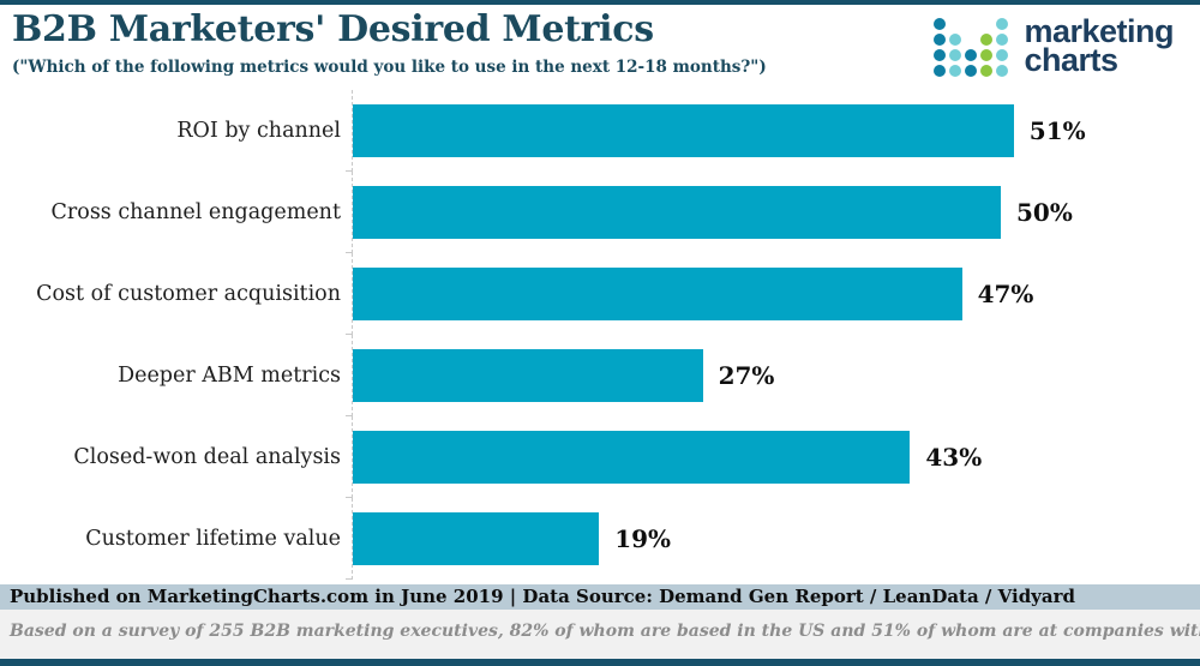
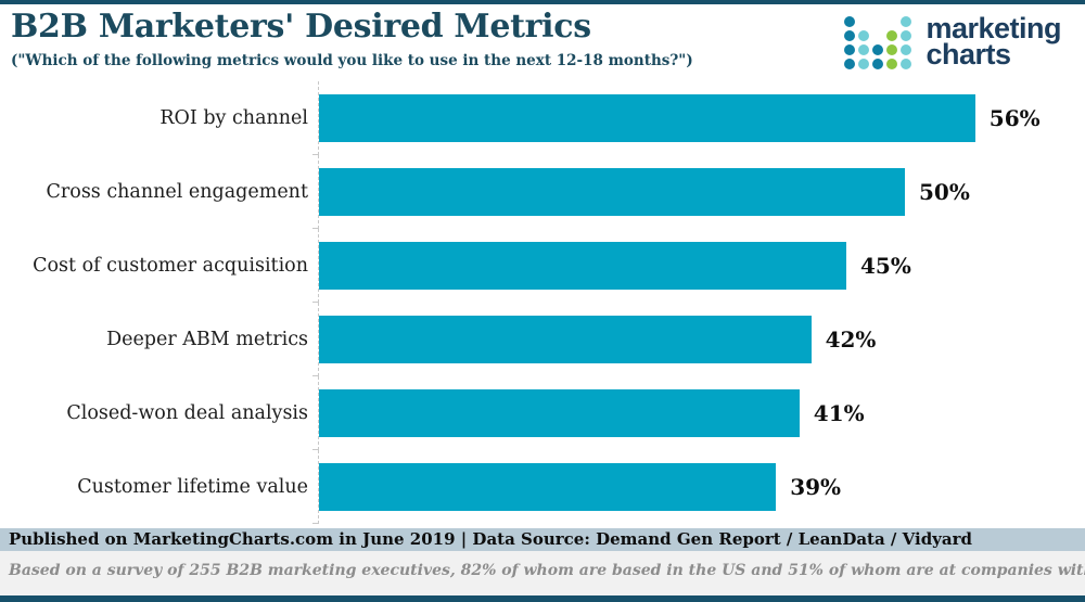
ROI by channel: 51% -> 56%
Cost of customer acquisition: 47% -> 45%
Deeper ABM metrics: 27% -> 42%
Closed-won deal analysis: 43% -> 41%
Customer lifetime value: 19% -> 39%
